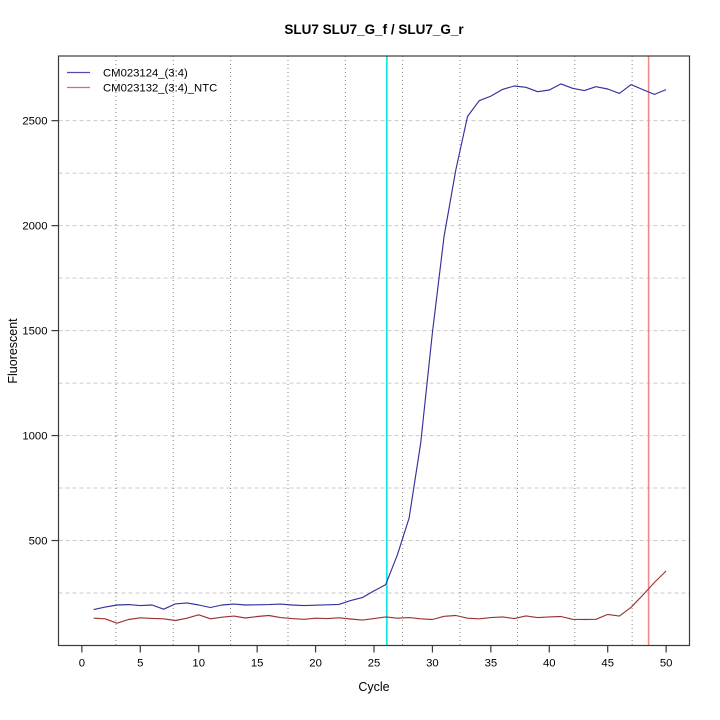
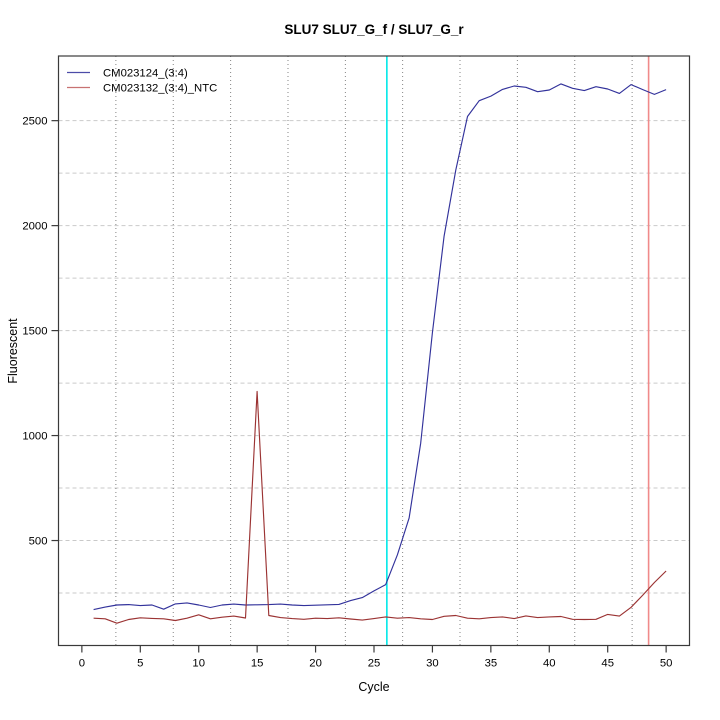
CM023132_(3:4)_NTC/15: 140 -> 1210
